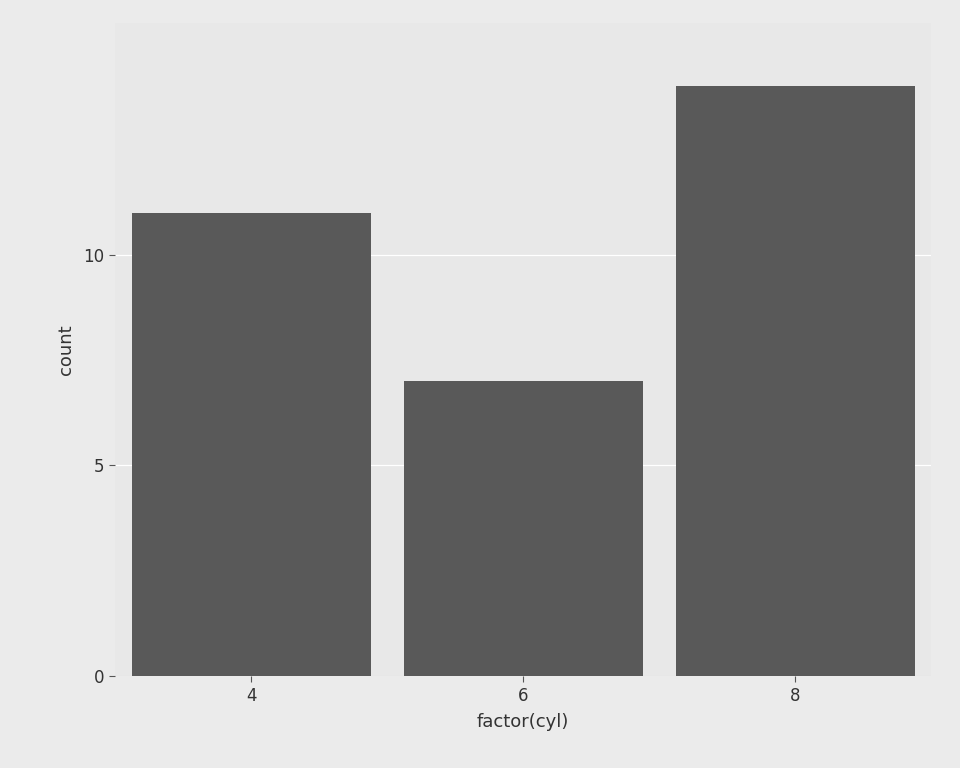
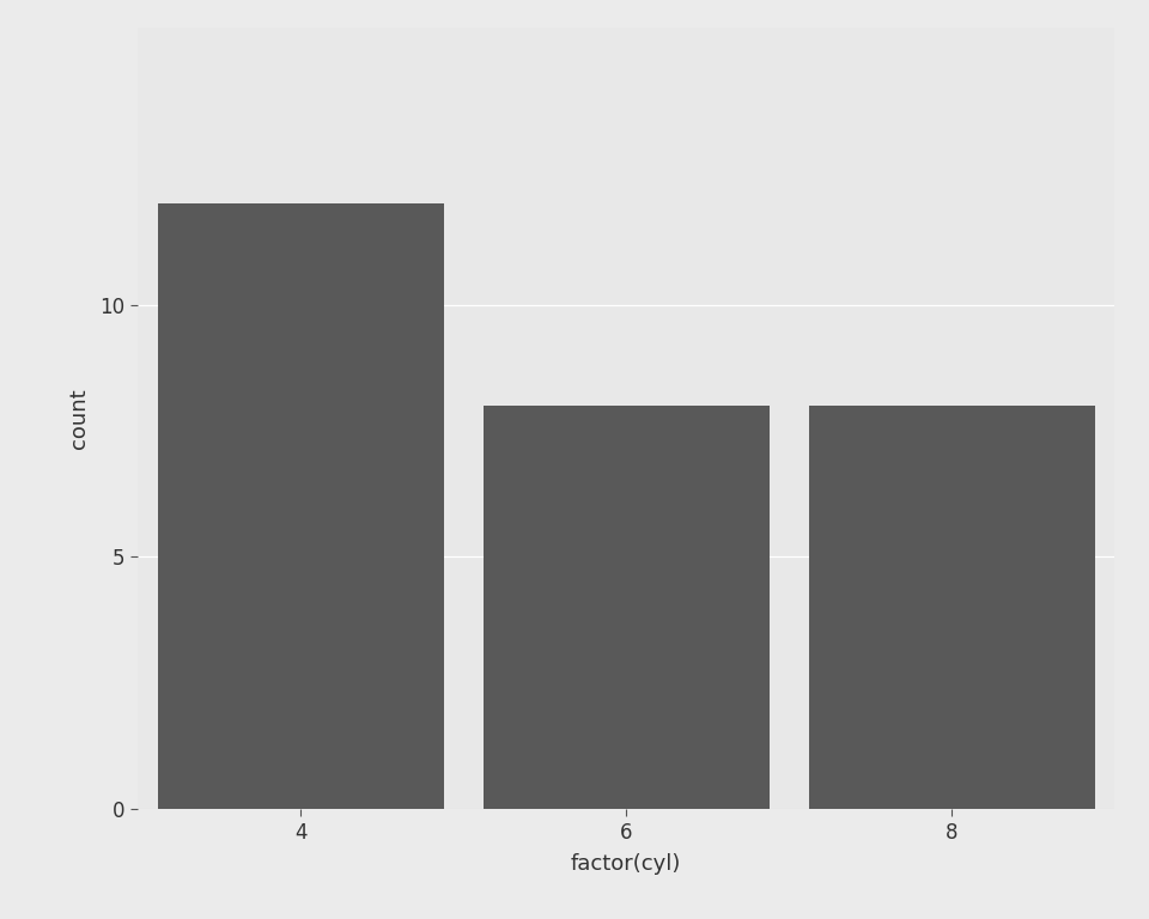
4: 11 -> 12
6: 7 -> 8
8: 14 -> 8
